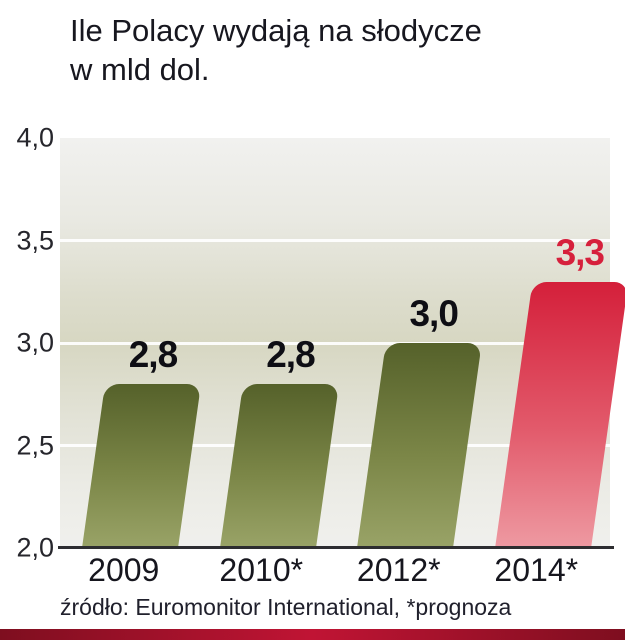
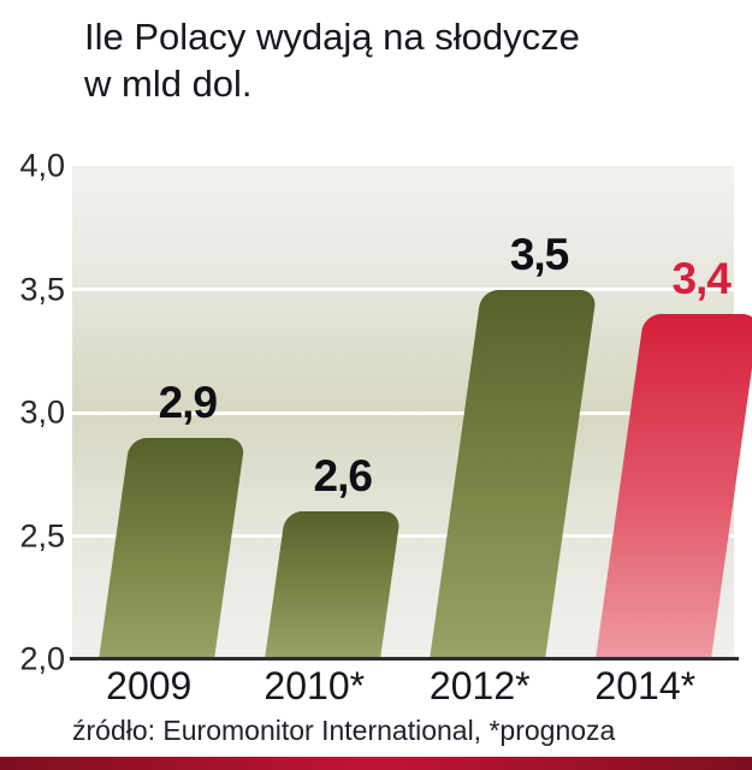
2009: 2,8 -> 2,9
2010*: 2,8 -> 2,6
2012*: 3,0 -> 3,5
2014*: 3,3 -> 3,4
